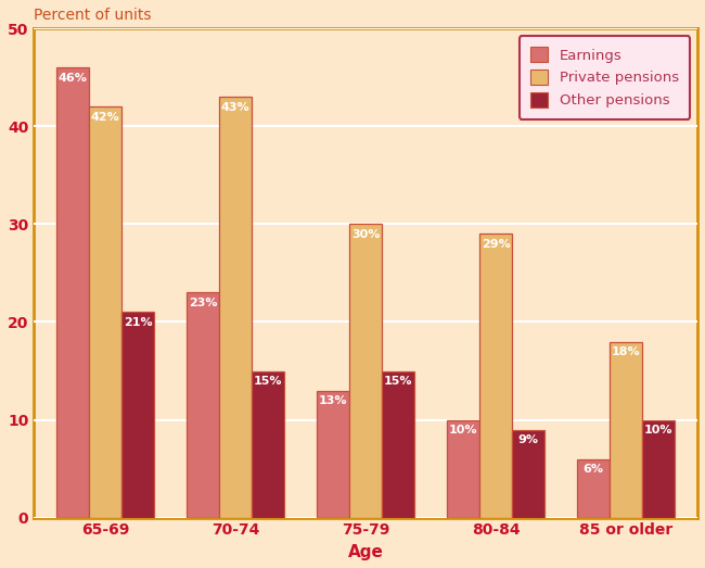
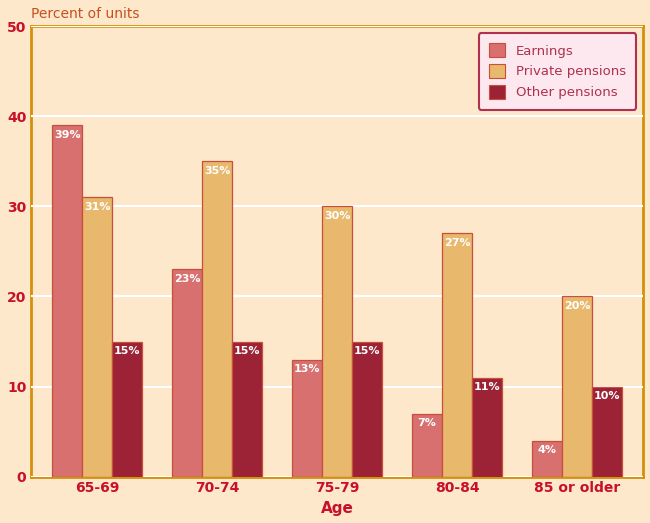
Earnings/65-69: 46% -> 39%
Private pensions/65-69: 42% -> 31%
Other pensions/65-69: 21% -> 15%
Private pensions/70-74: 43% -> 35%
Earnings/80-84: 10% -> 7%
Private pensions/80-84: 29% -> 27%
Other pensions/80-84: 9% -> 11%
Earnings/85 or older: 6% -> 4%
Private pensions/85 or older: 18% -> 20%
